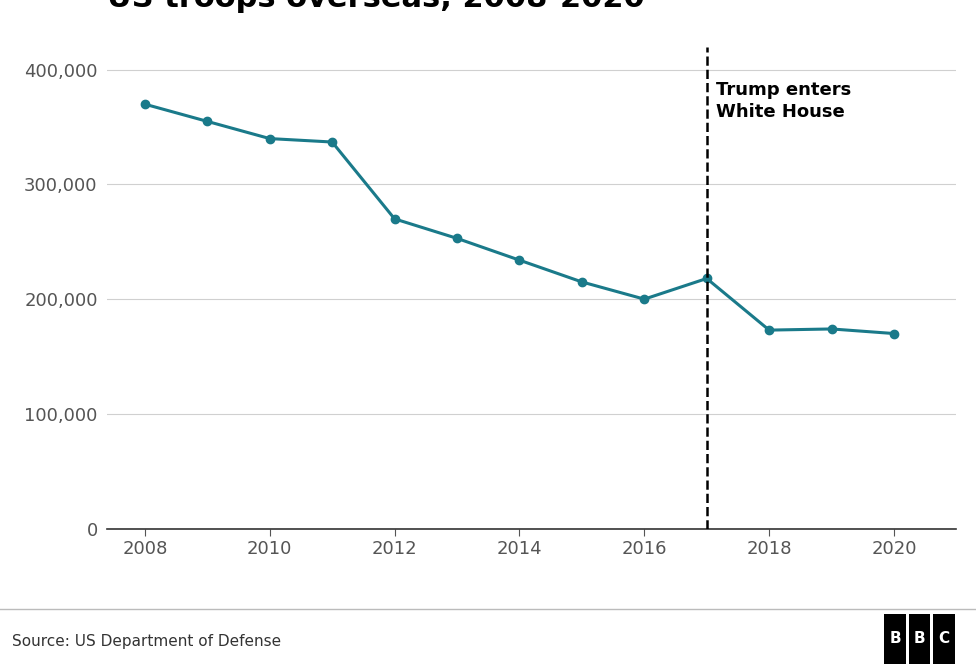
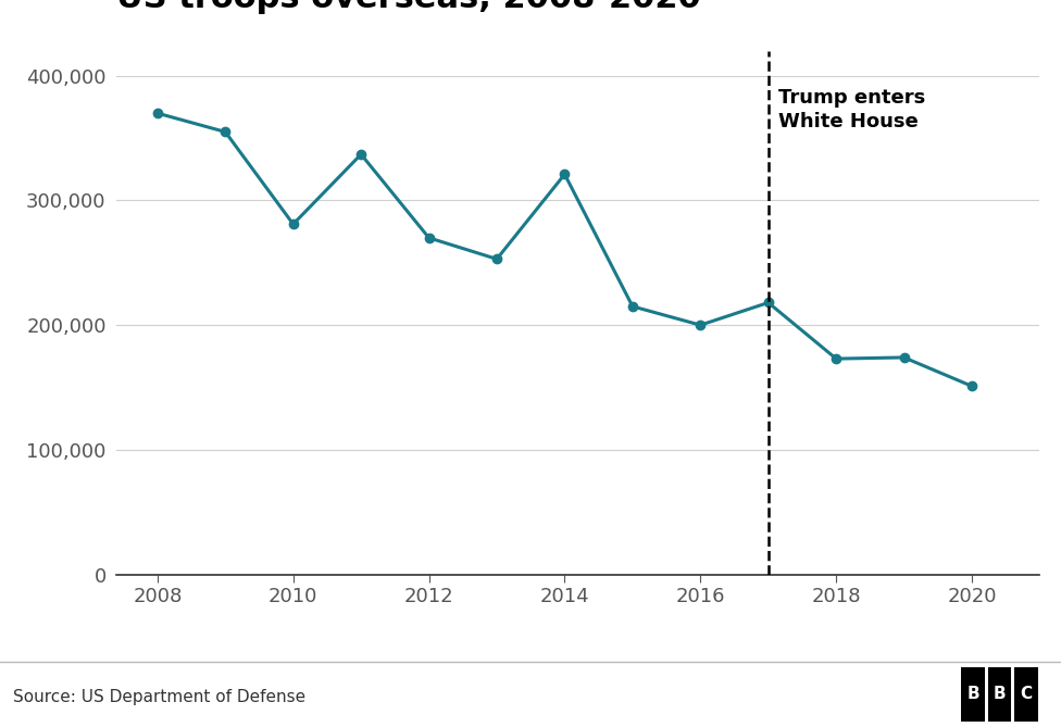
2010: 340,000 -> 281,000
2014: 234,000 -> 321,000
2020: 170,000 -> 151,000
